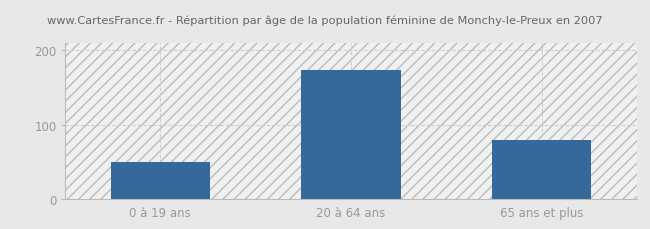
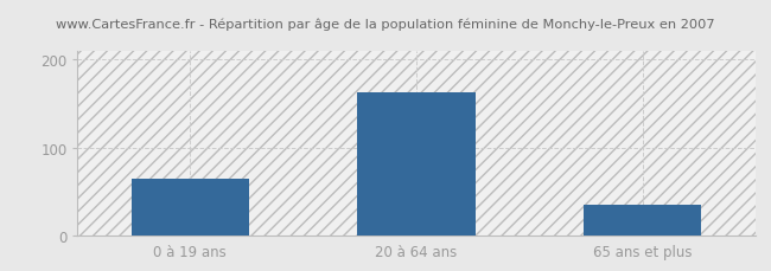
0 à 19 ans: 50 -> 65
20 à 64 ans: 174 -> 163
65 ans et plus: 80 -> 35
